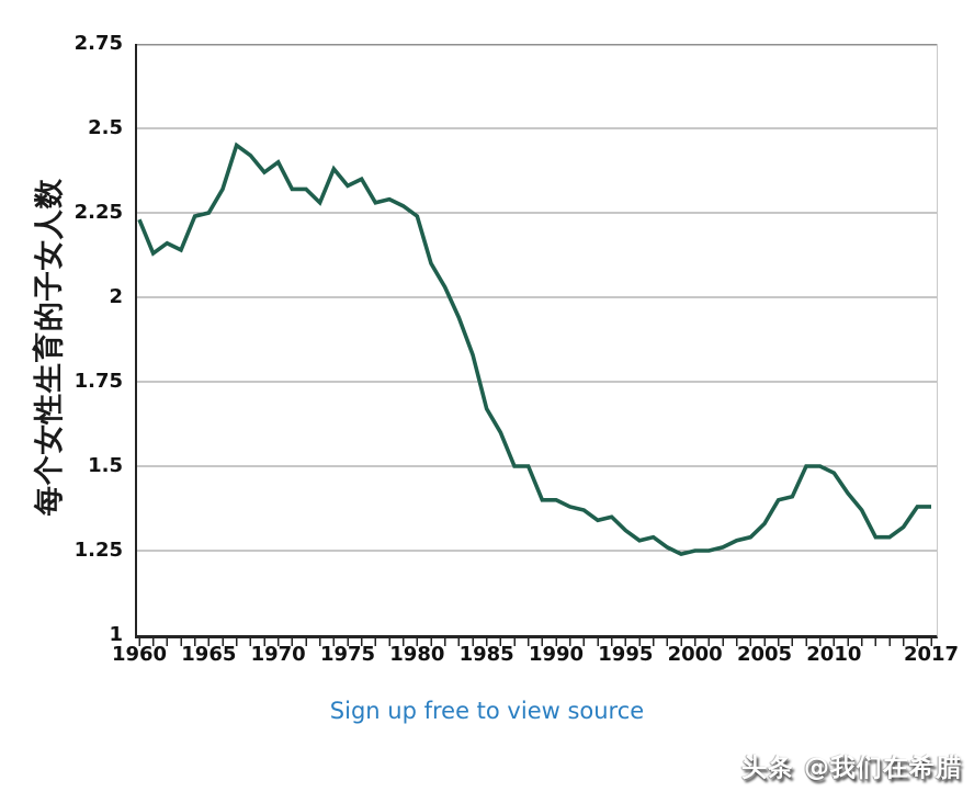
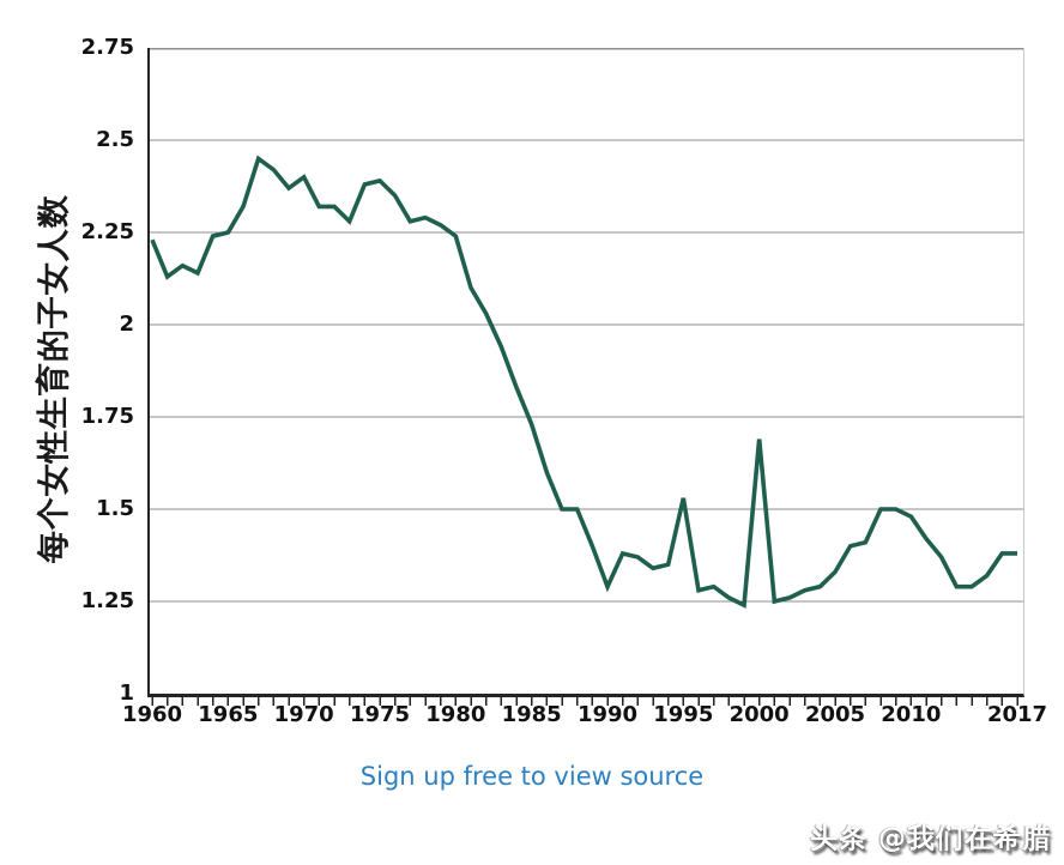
1975: 2.33 -> 2.39
1985: 1.67 -> 1.73
1990: 1.40 -> 1.29
1995: 1.31 -> 1.53
2000: 1.25 -> 1.69
